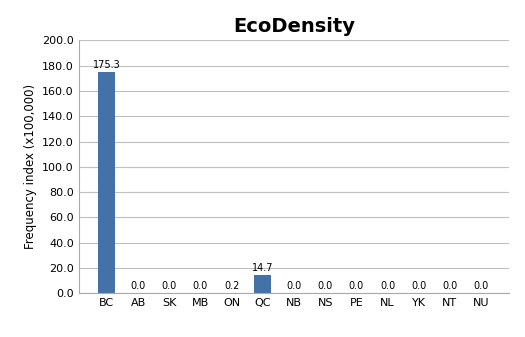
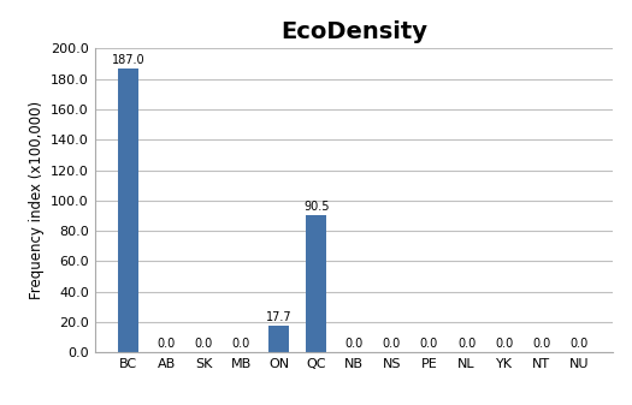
BC: 175.3 -> 187.0
ON: 0.2 -> 17.7
QC: 14.7 -> 90.5
